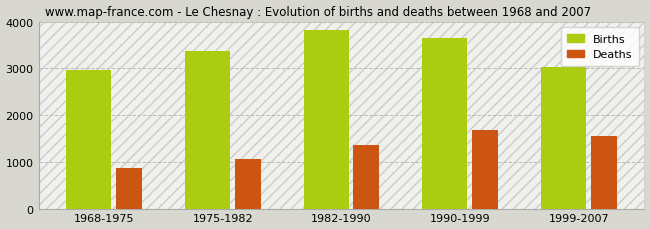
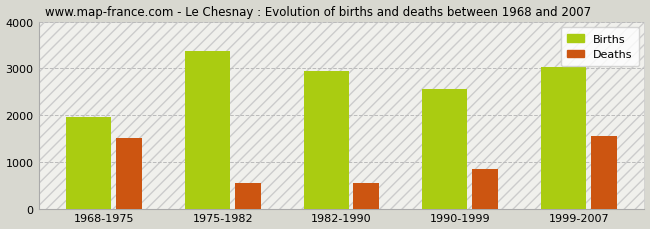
Births/1968-1975: 2970 -> 1950
Deaths/1968-1975: 860 -> 1500
Deaths/1975-1982: 1060 -> 550
Births/1982-1990: 3810 -> 2950
Deaths/1982-1990: 1350 -> 550
Births/1990-1999: 3650 -> 2550
Deaths/1990-1999: 1670 -> 850
